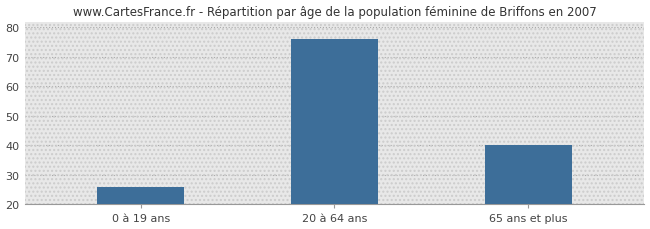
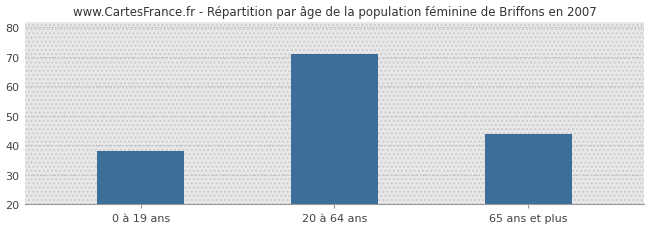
0 à 19 ans: 26 -> 38
20 à 64 ans: 76 -> 71
65 ans et plus: 40 -> 44
